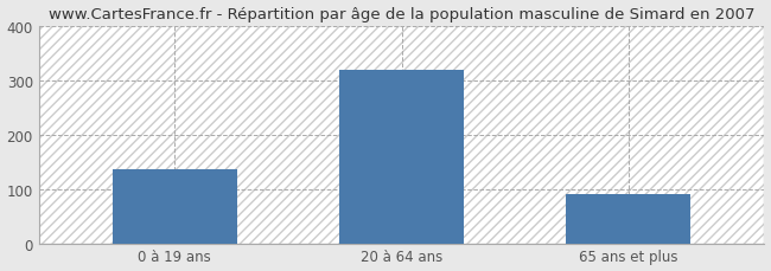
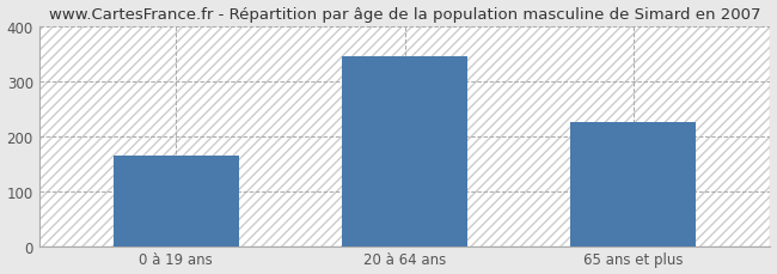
0 à 19 ans: 137 -> 165
20 à 64 ans: 318 -> 345
65 ans et plus: 90 -> 225
